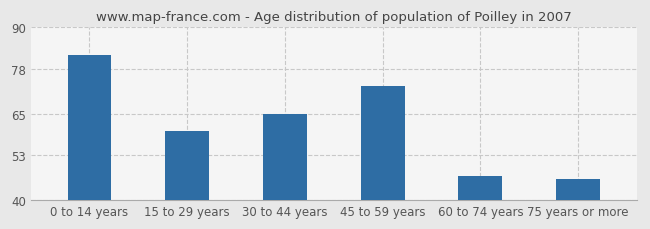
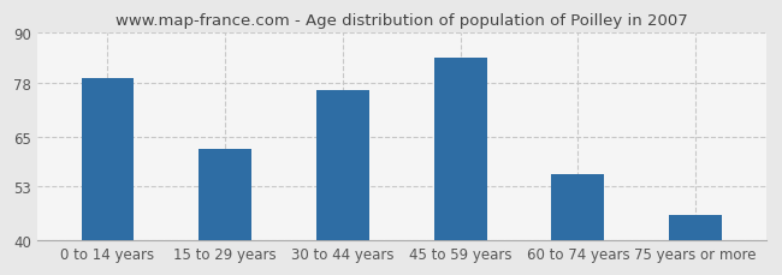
0 to 14 years: 82 -> 79
15 to 29 years: 60 -> 62
30 to 44 years: 65 -> 76
45 to 59 years: 73 -> 84
60 to 74 years: 47 -> 56
